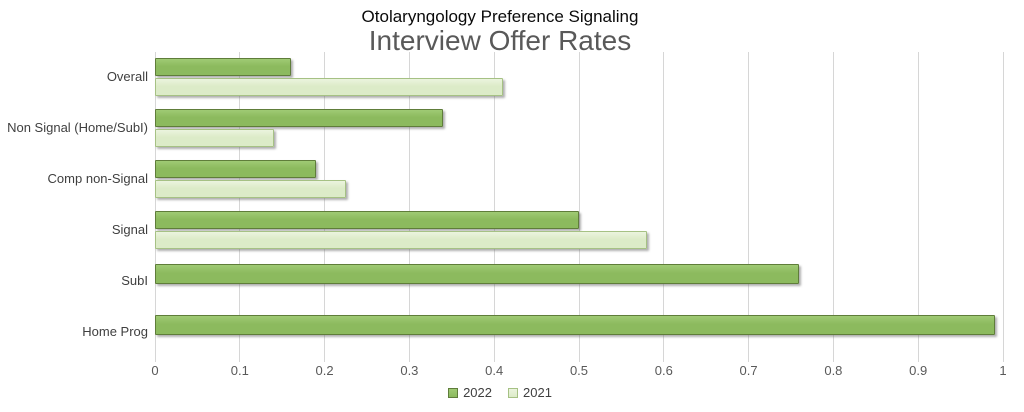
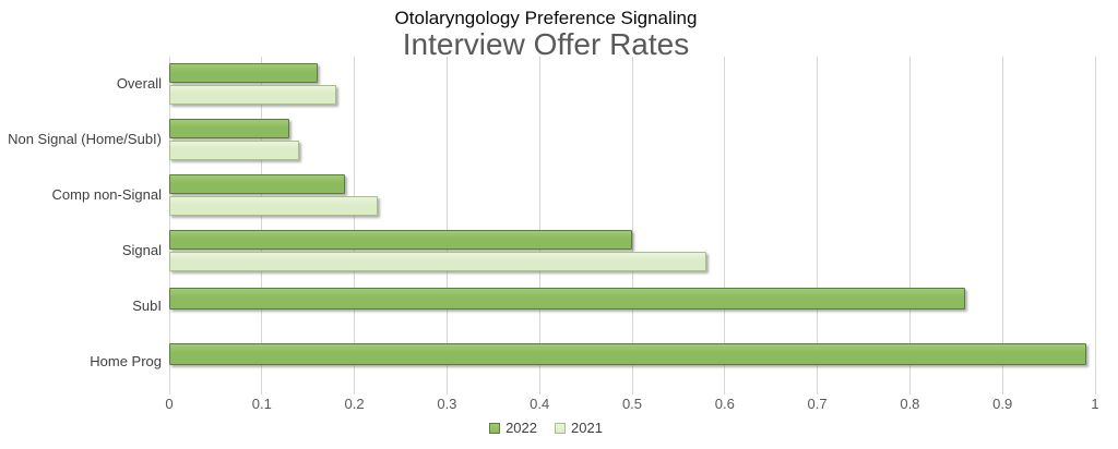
2021/Overall: 0.41 -> 0.18
2022/Non Signal (Home/SubI): 0.34 -> 0.13
2022/SubI: 0.76 -> 0.86
